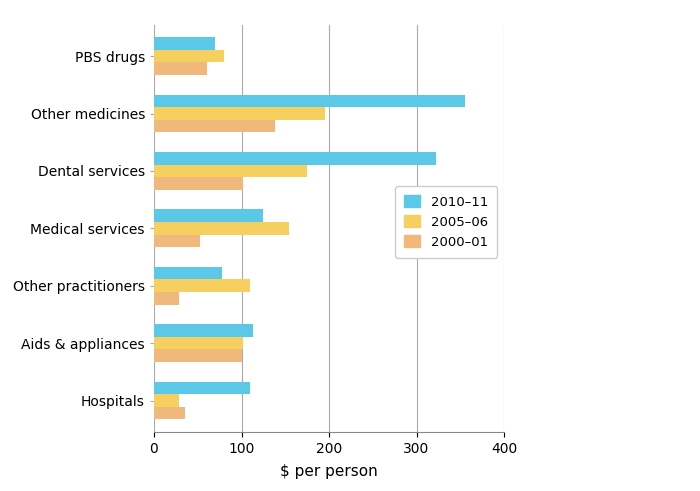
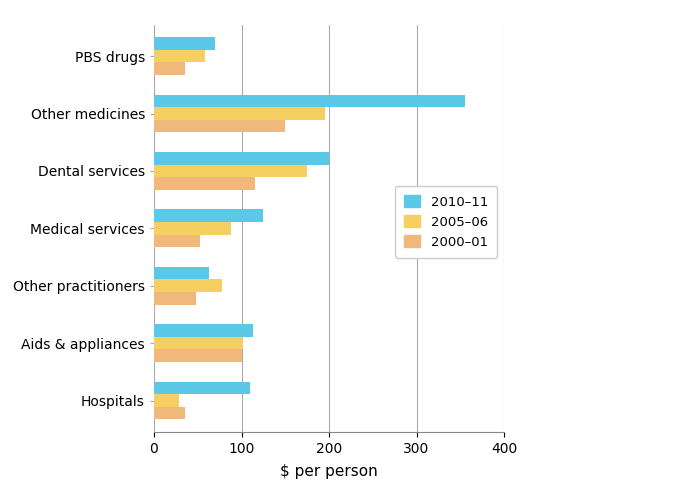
2005–06/PBS drugs: 80 -> 58
2000–01/PBS drugs: 60 -> 35
2000–01/Other medicines: 138 -> 150
2010–11/Dental services: 322 -> 200
2000–01/Dental services: 102 -> 115
2005–06/Medical services: 154 -> 88
2010–11/Other practitioners: 78 -> 63
2005–06/Other practitioners: 110 -> 78
2000–01/Other practitioners: 28 -> 48
